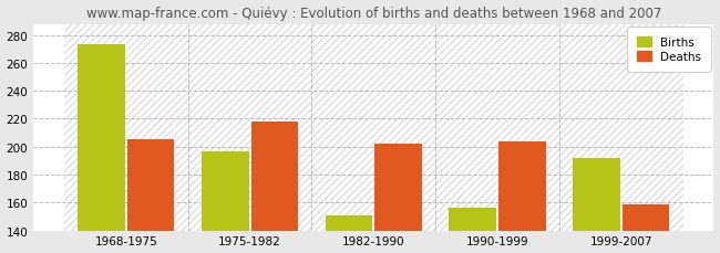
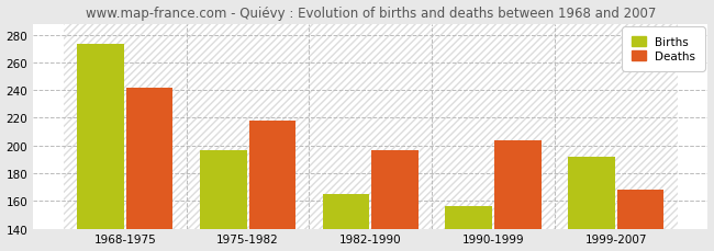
Deaths/1968-1975: 205 -> 242
Births/1982-1990: 151 -> 165
Deaths/1982-1990: 202 -> 197
Deaths/1999-2007: 159 -> 168
